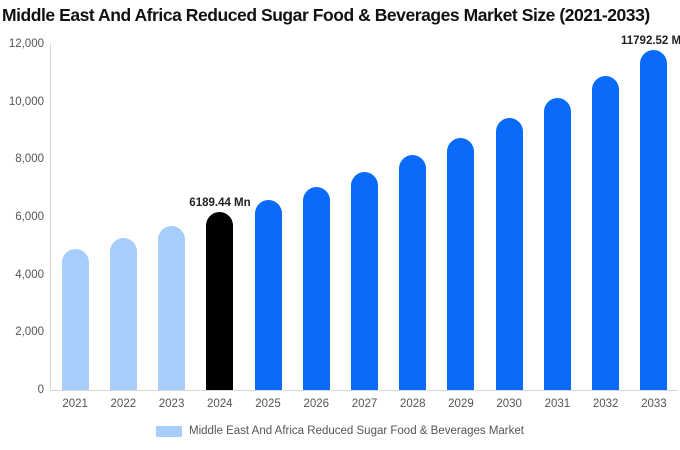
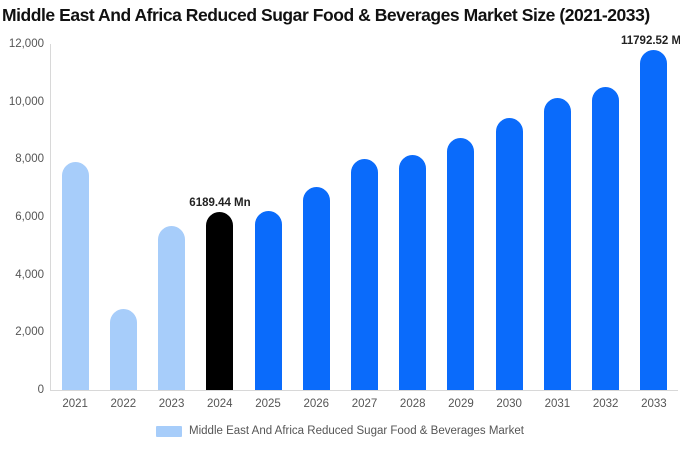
2021: 4900 -> 7900
2022: 5300 -> 2800
2025: 6600 -> 6200
2027: 7600 -> 8000
2032: 10900 -> 10500
